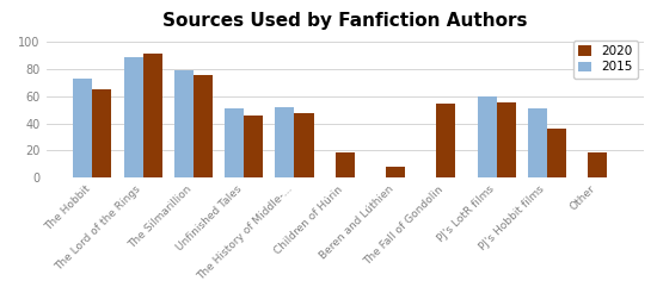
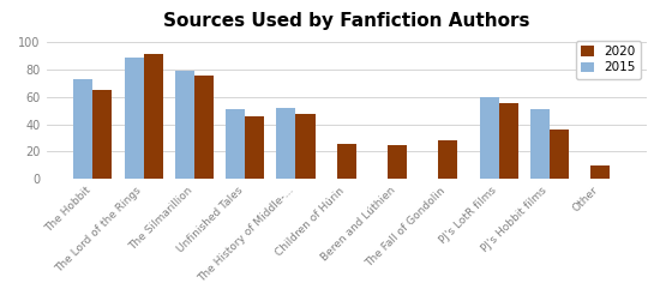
2020/Children of Húrin: 19 -> 26
2020/Beren and Lúthien: 8 -> 25
2020/The Fall of Gondolin: 54 -> 28
2020/Other: 19 -> 10
